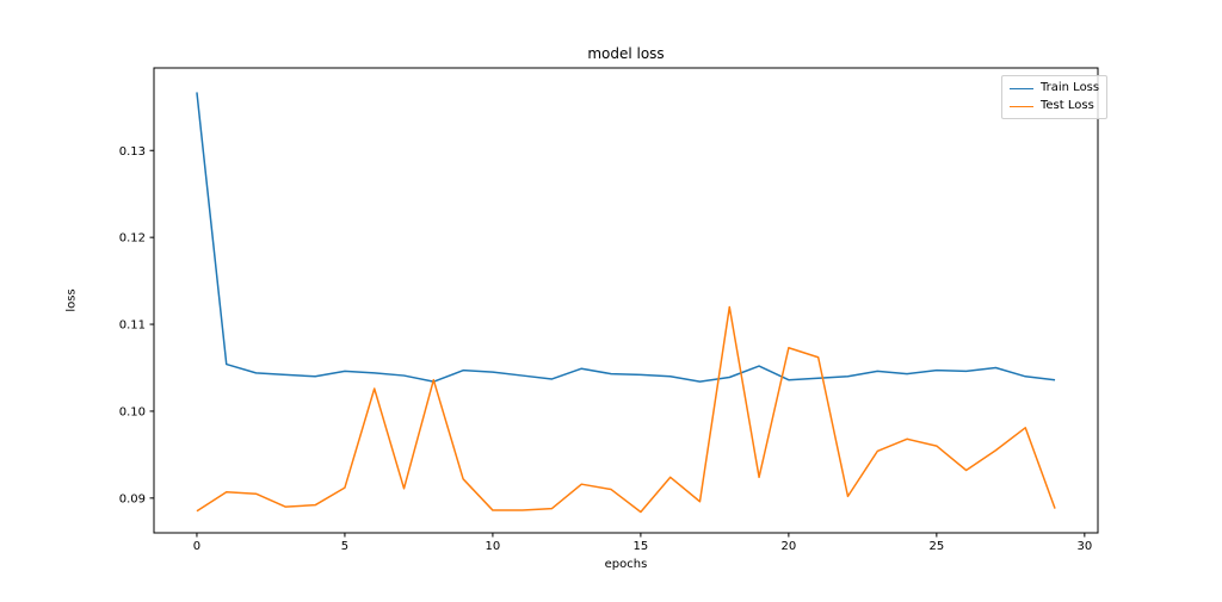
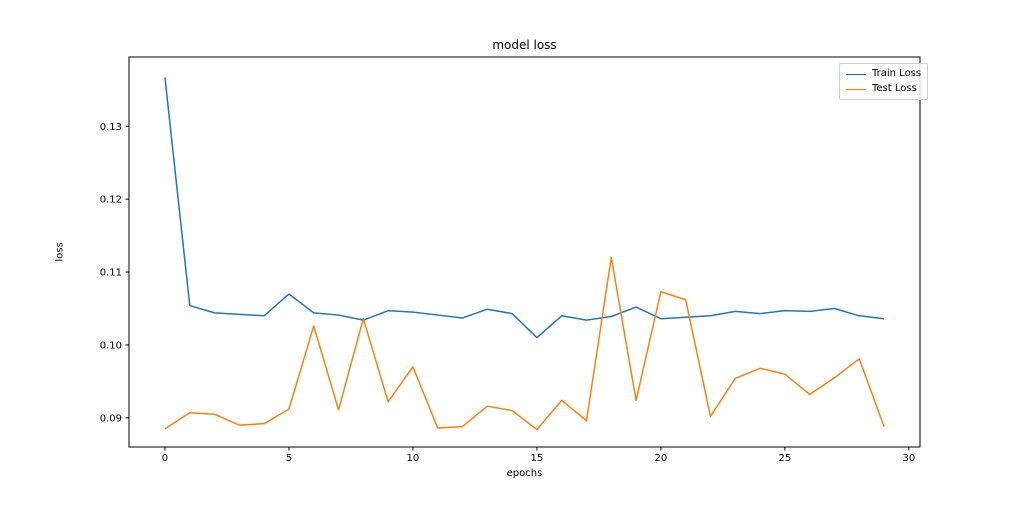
Train Loss/5: 0.105 -> 0.107
Test Loss/10: 0.089 -> 0.097
Train Loss/15: 0.104 -> 0.101
